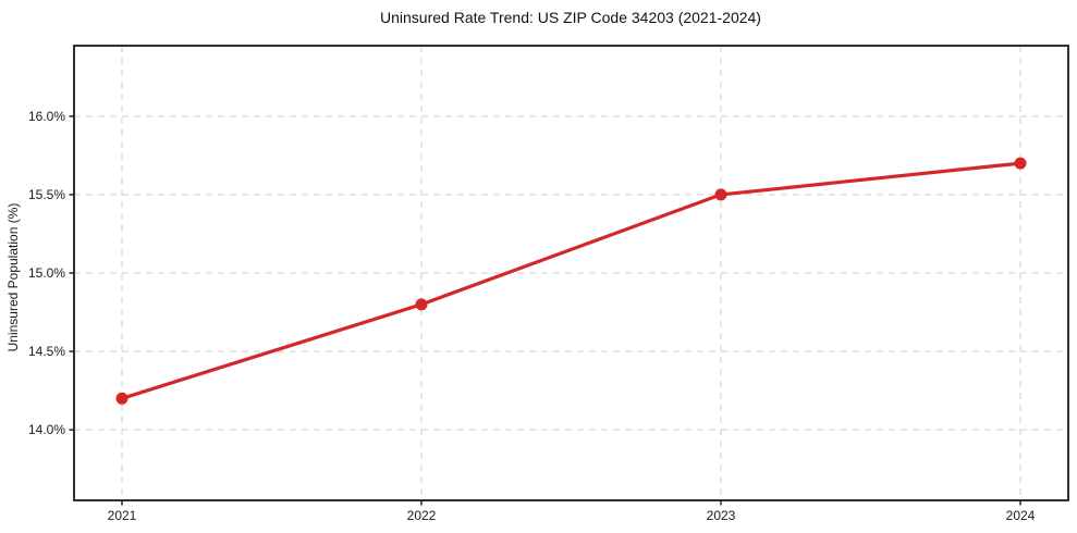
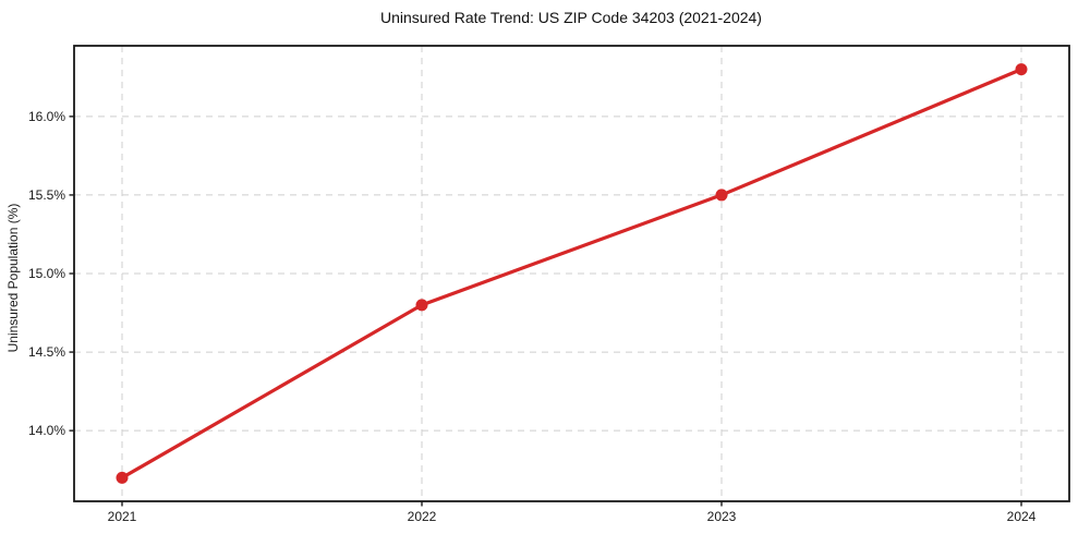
2021: 14.2% -> 13.7%
2024: 15.7% -> 16.3%
